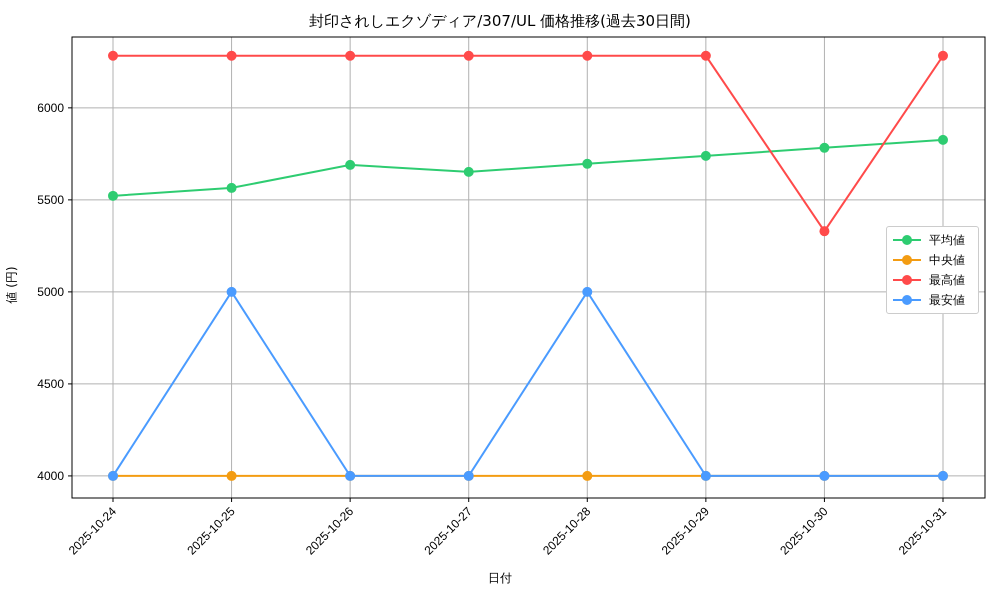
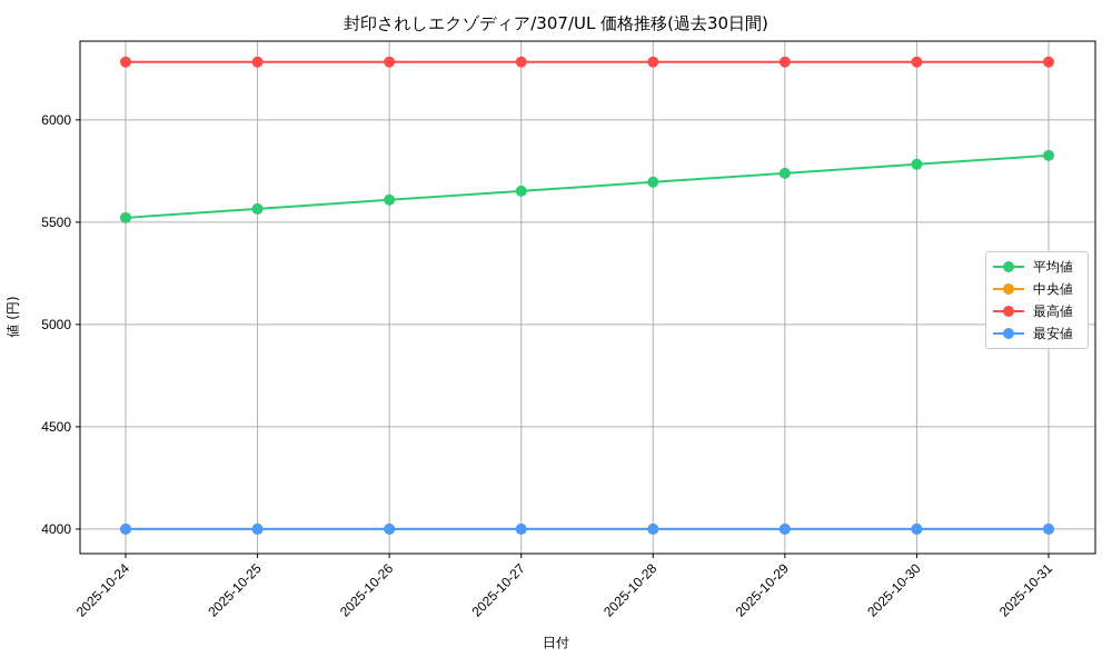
最安値/2025-10-25: 5000 -> 4000
平均値/2025-10-26: 5690 -> 5610
最安値/2025-10-28: 5000 -> 4000
最高値/2025-10-30: 5330 -> 6280
